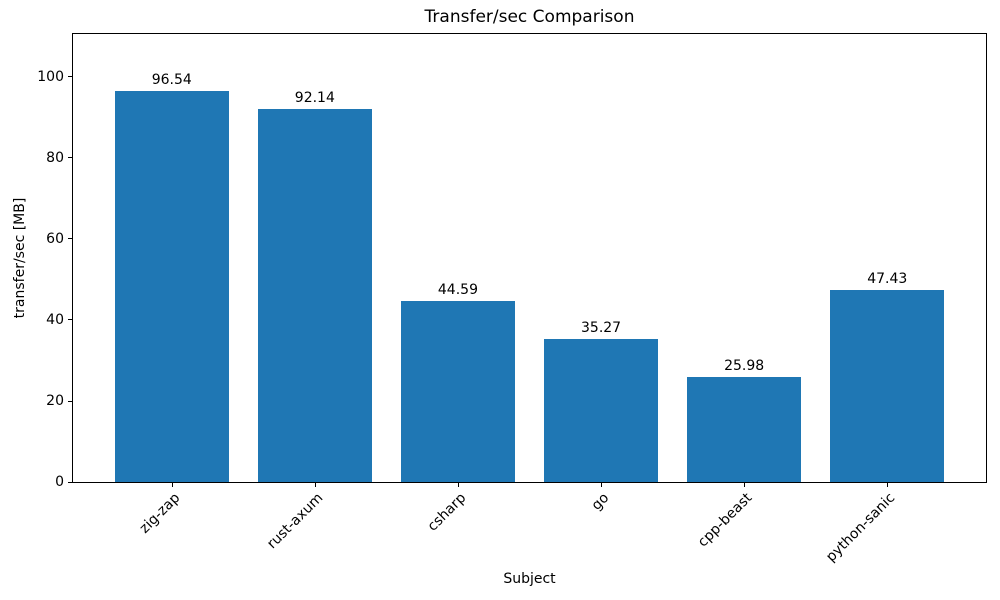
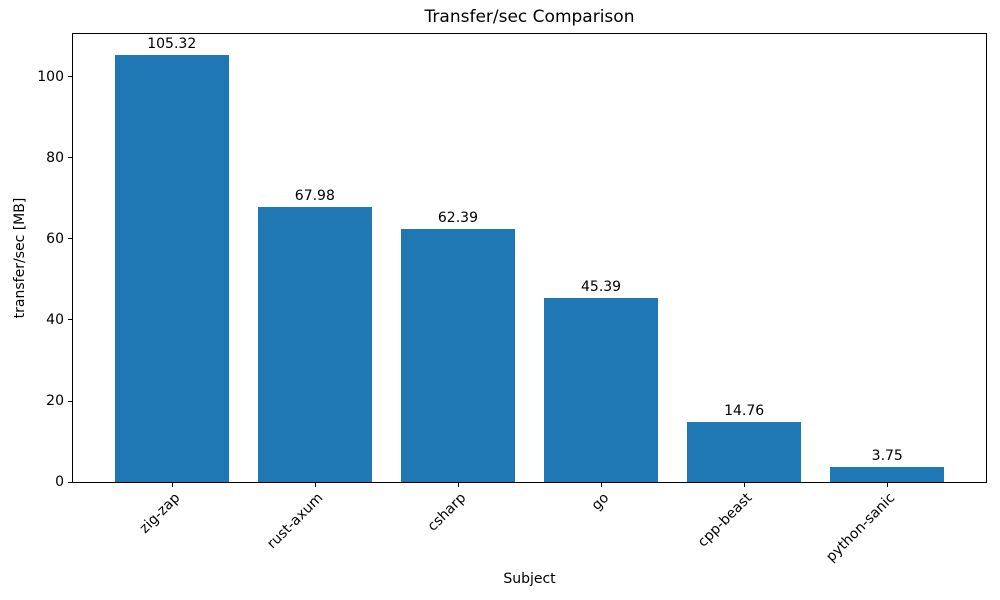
zig-zap: 96.54 -> 105.32
rust-axum: 92.14 -> 67.98
csharp: 44.59 -> 62.39
go: 35.27 -> 45.39
cpp-beast: 25.98 -> 14.76
python-sanic: 47.43 -> 3.75
